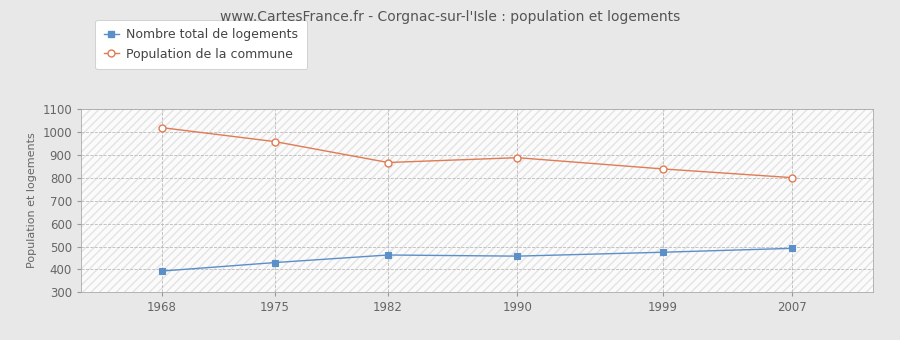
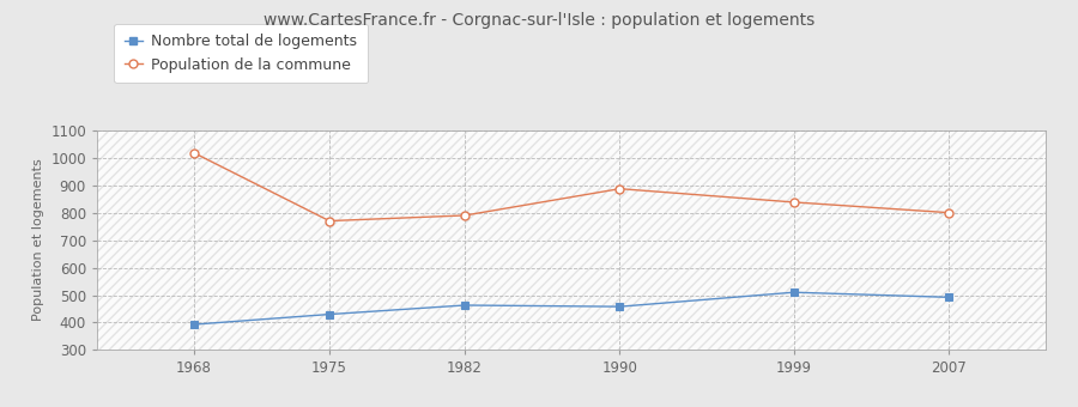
Population de la commune/1975: 957 -> 770
Population de la commune/1982: 866 -> 790
Nombre total de logements/1999: 475 -> 510
